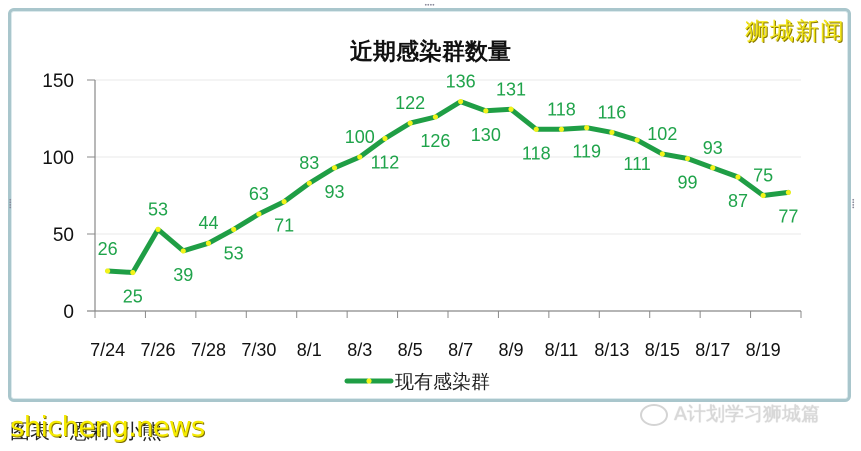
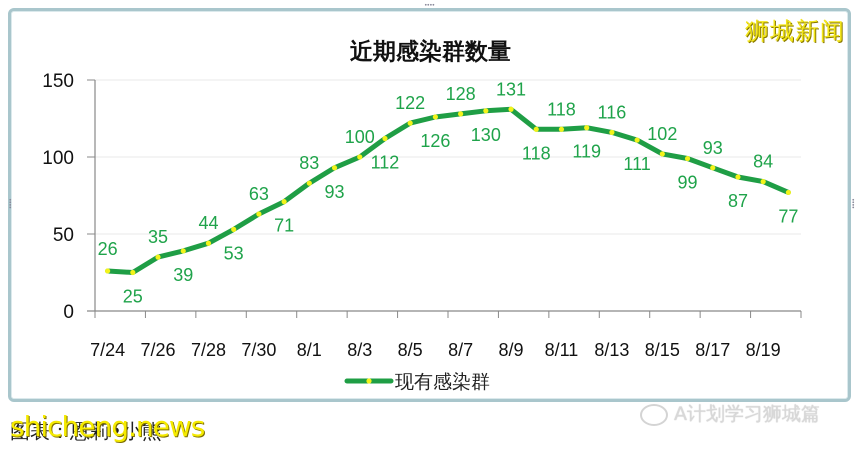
7/26: 53 -> 35
8/7: 136 -> 128
8/19: 75 -> 84
